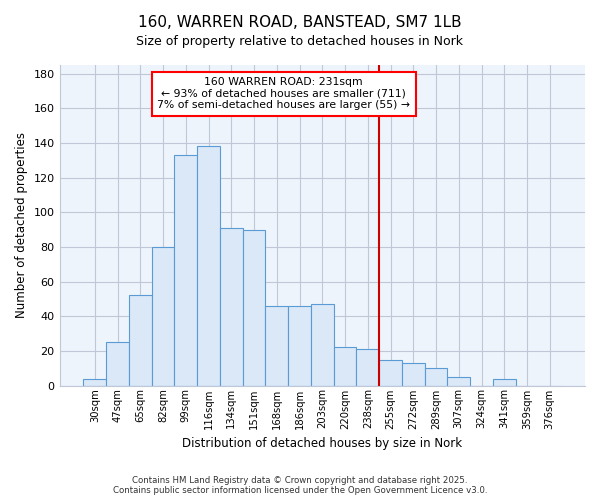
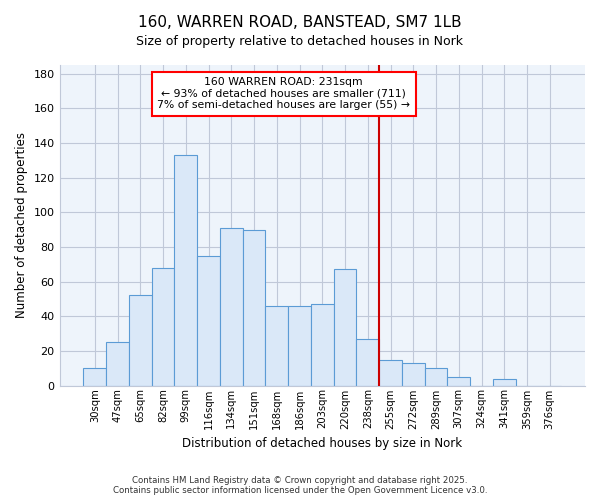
30sqm: 4 -> 10
82sqm: 80 -> 68
116sqm: 138 -> 75
220sqm: 22 -> 67
238sqm: 21 -> 27
